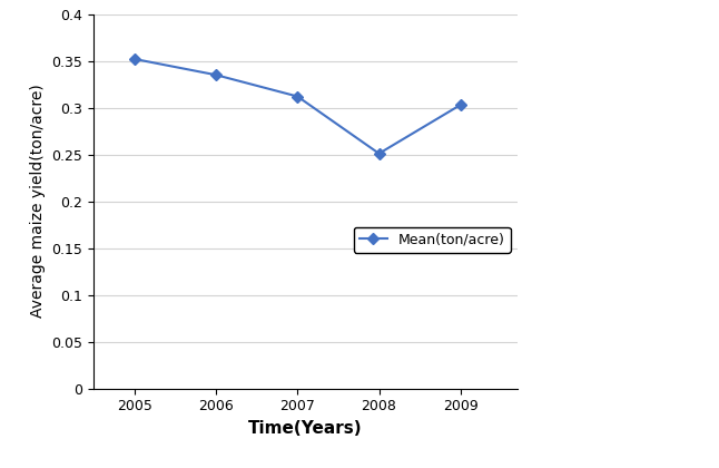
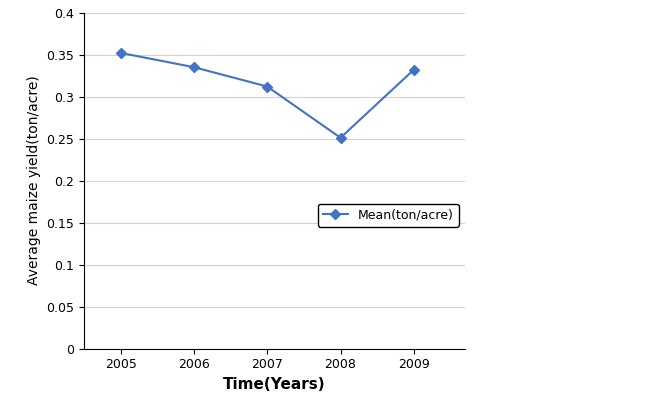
2009: 0.303 -> 0.332
